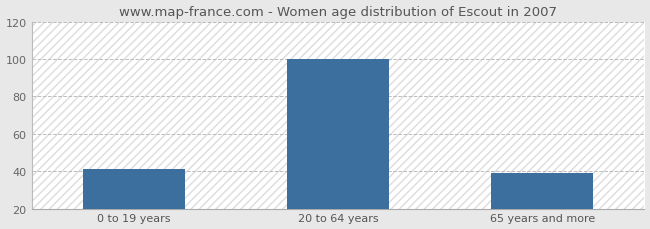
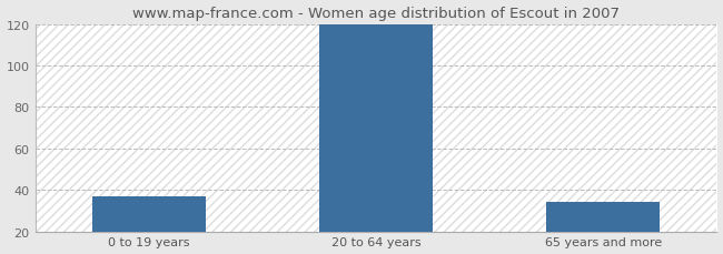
0 to 19 years: 41 -> 37
20 to 64 years: 100 -> 120
65 years and more: 39 -> 34
